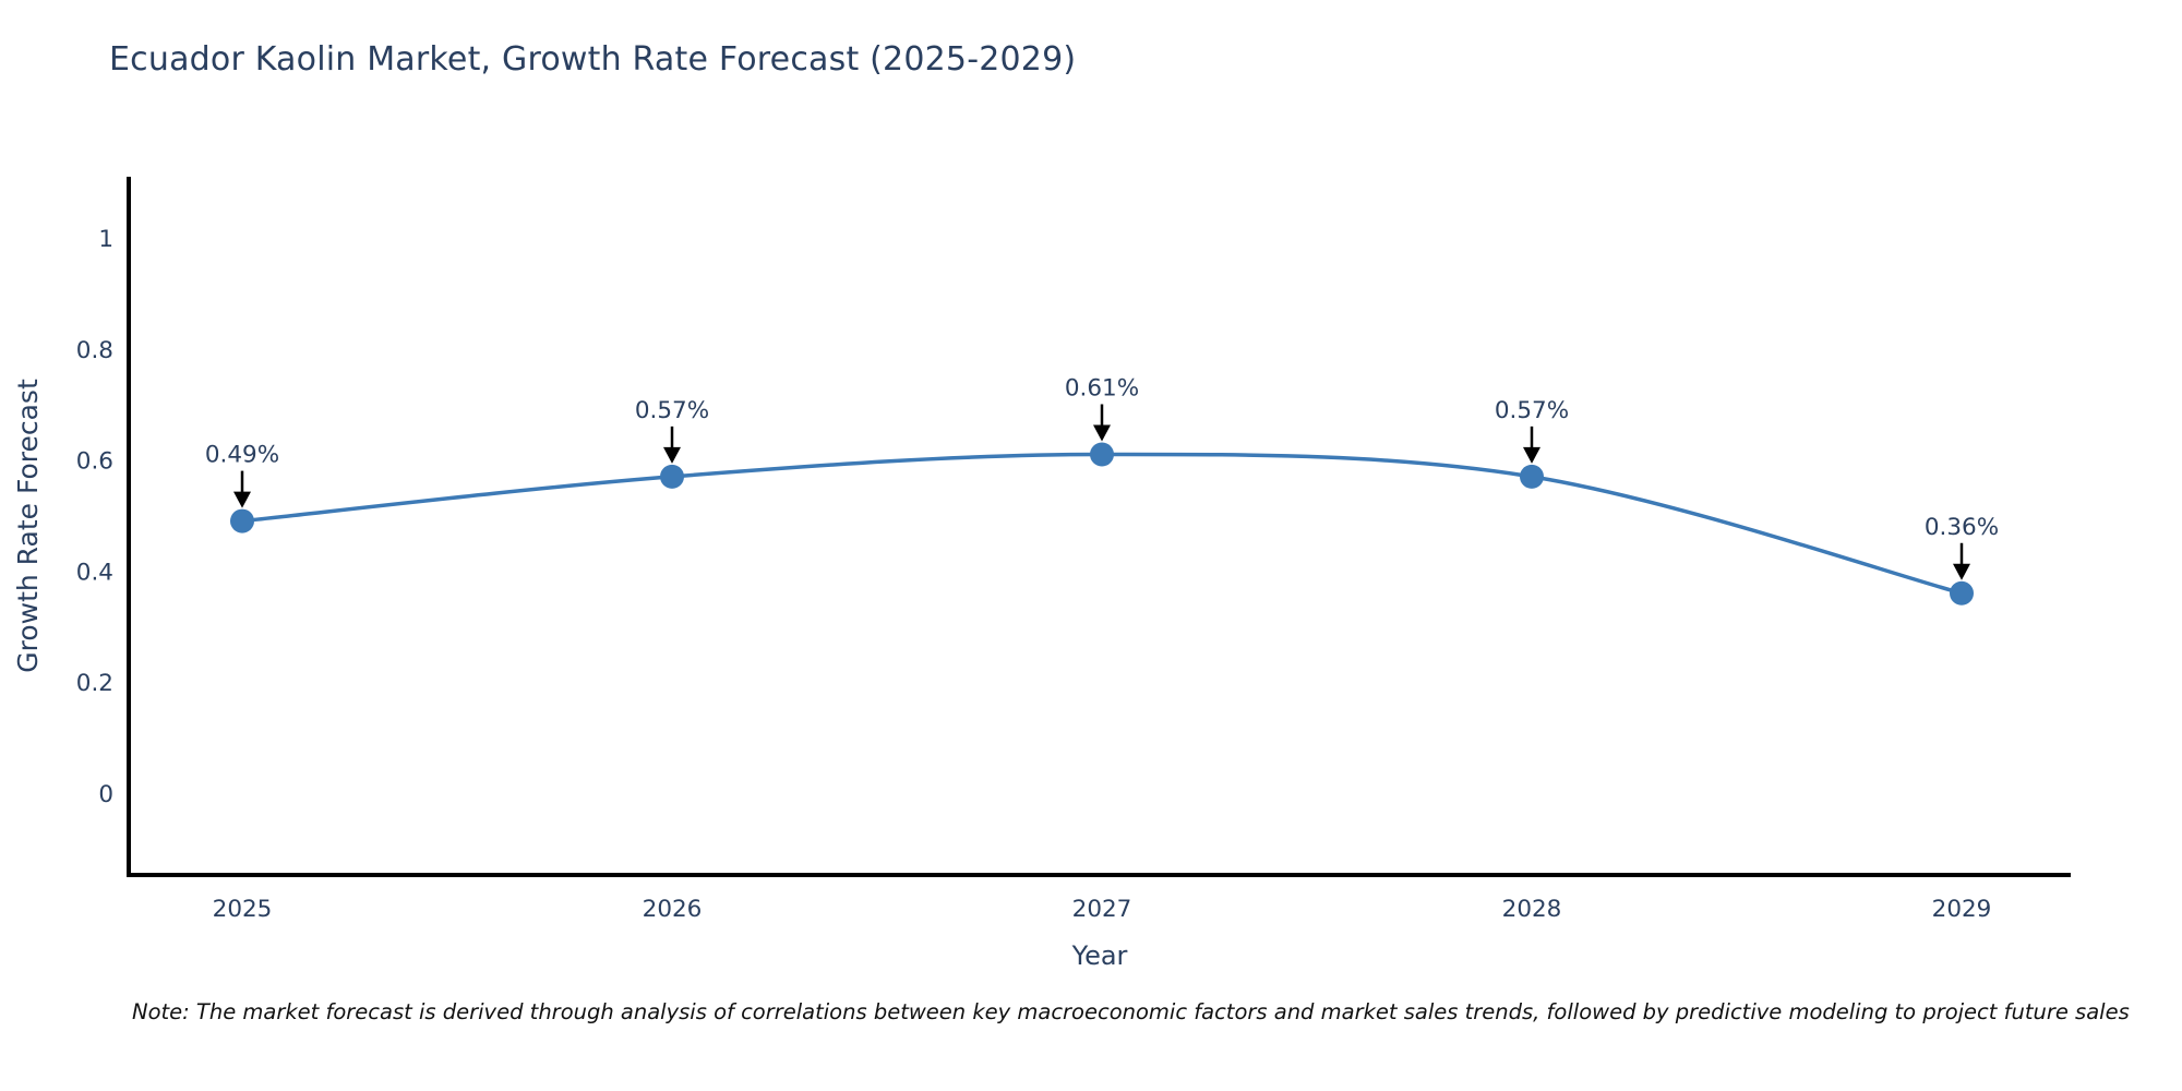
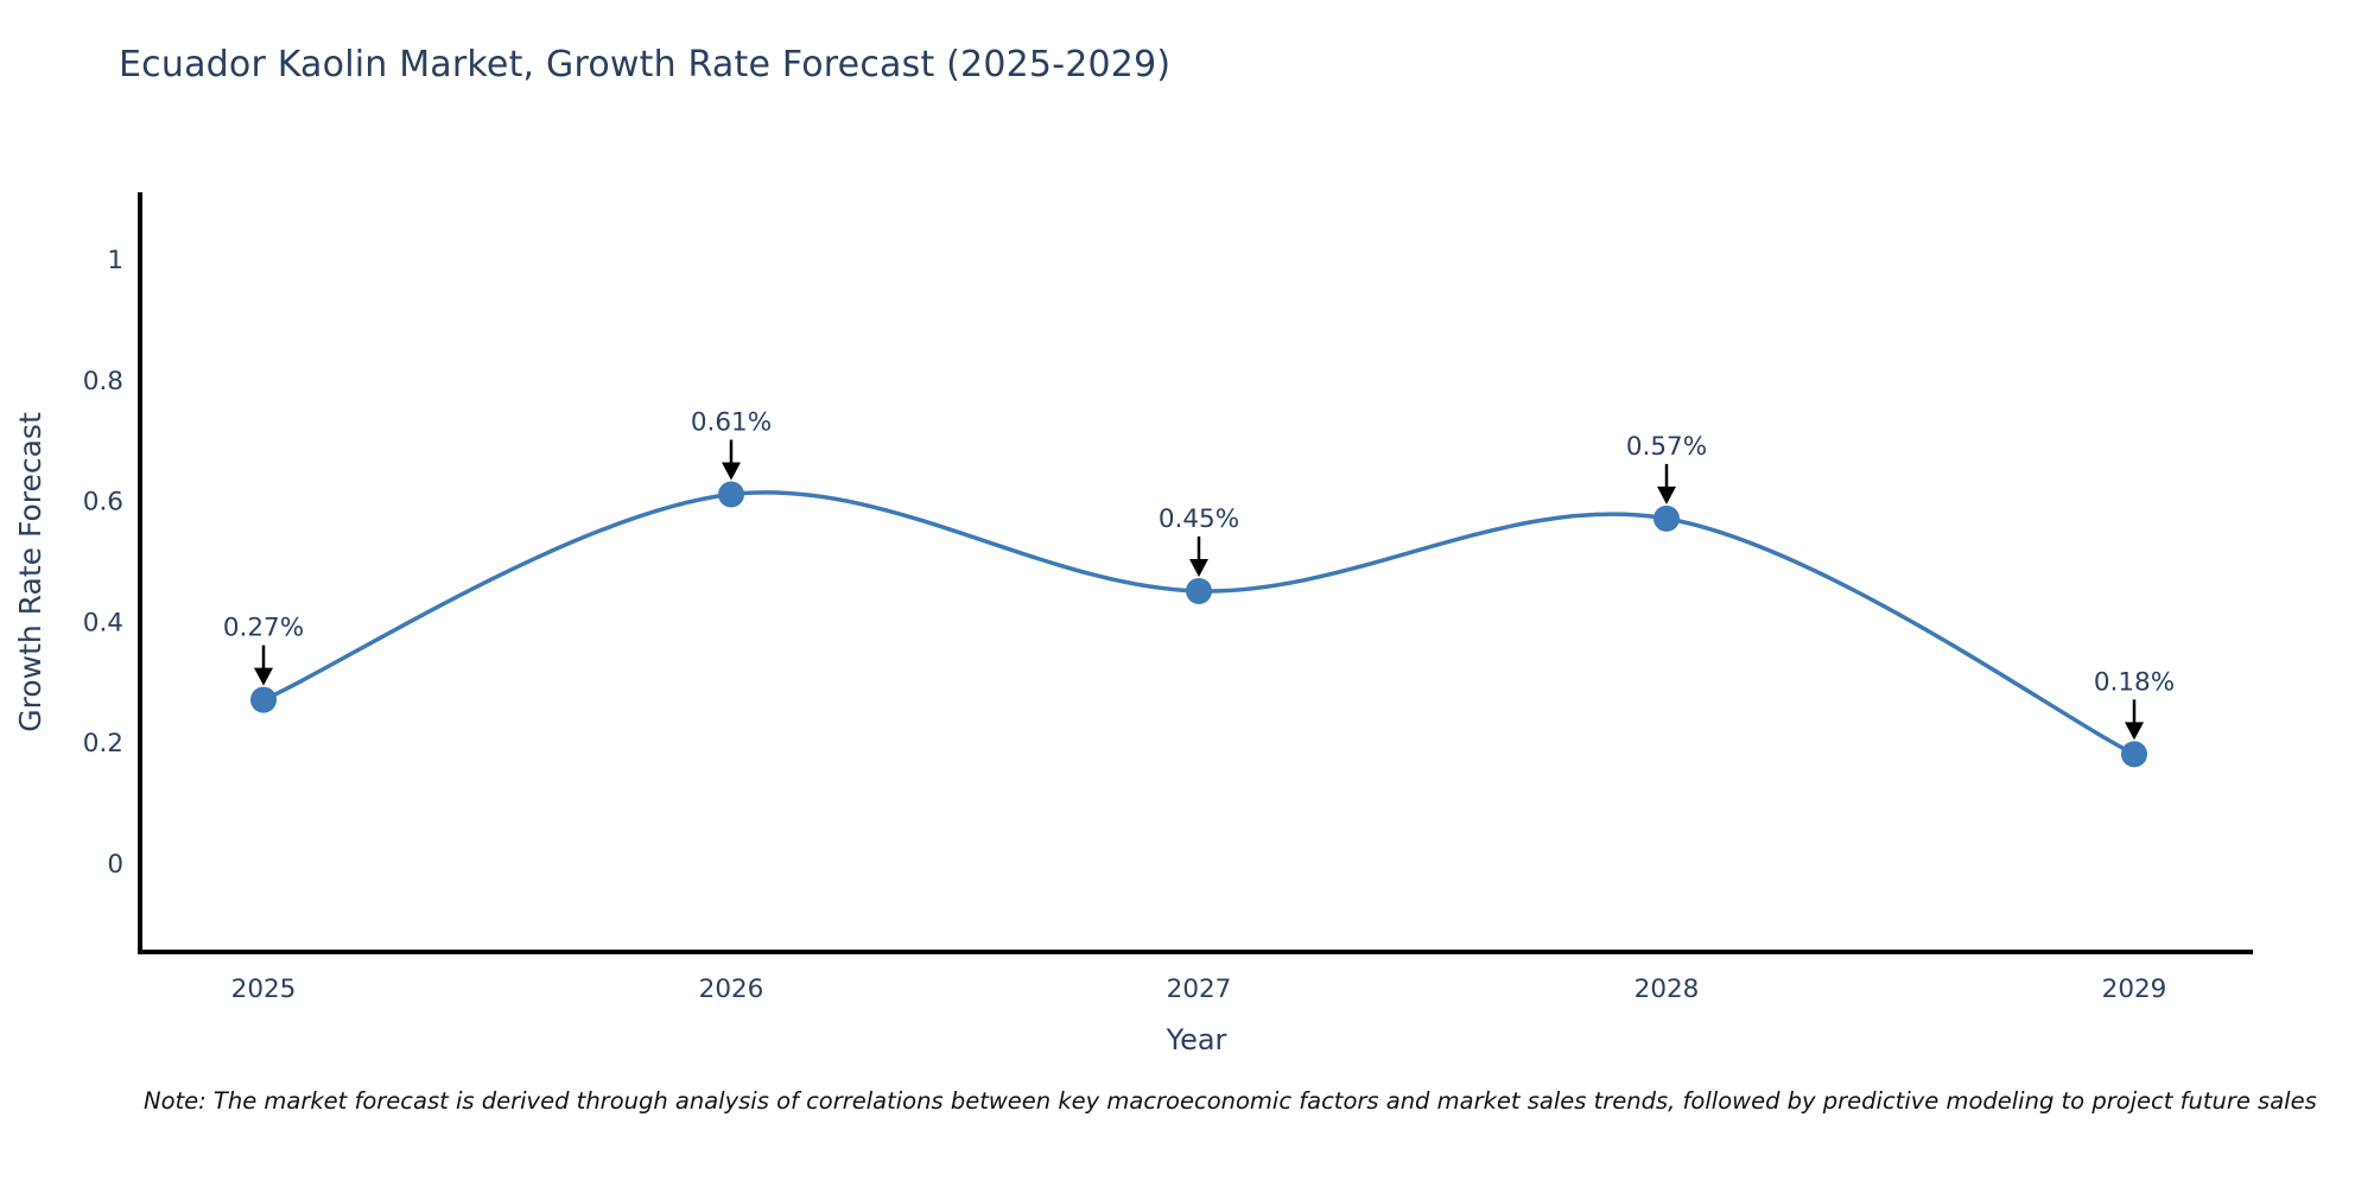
2025: 0.49% -> 0.27%
2026: 0.57% -> 0.61%
2027: 0.61% -> 0.45%
2029: 0.36% -> 0.18%
